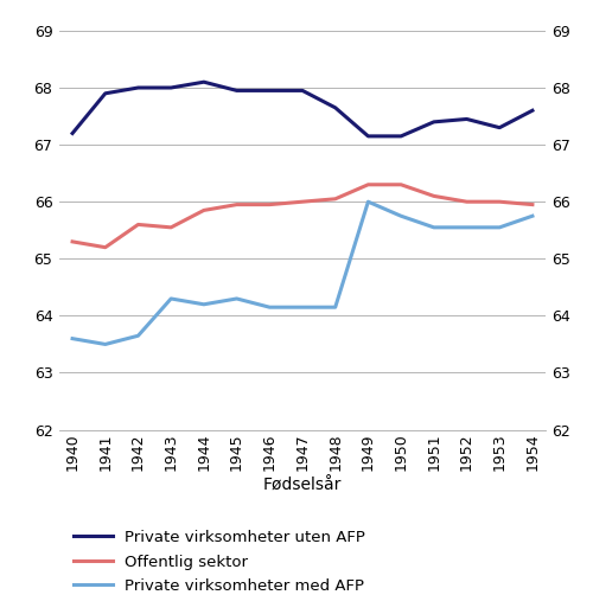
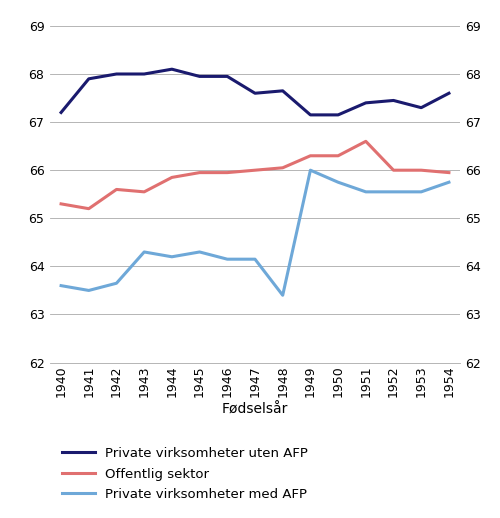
Private virksomheter uten AFP/1947: 67.95 -> 67.60
Private virksomheter med AFP/1948: 64.15 -> 63.40
Offentlig sektor/1951: 66.10 -> 66.60
